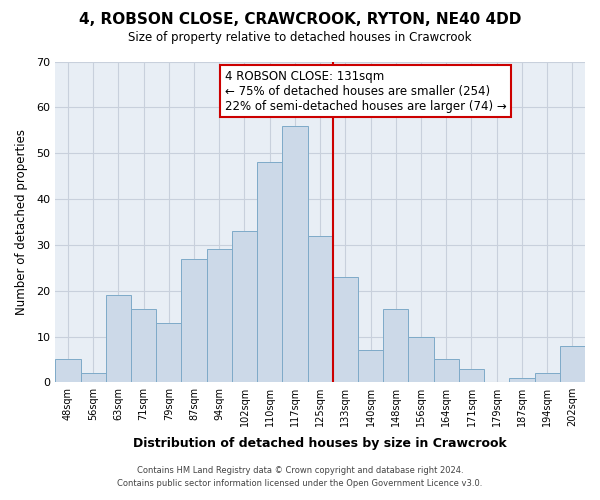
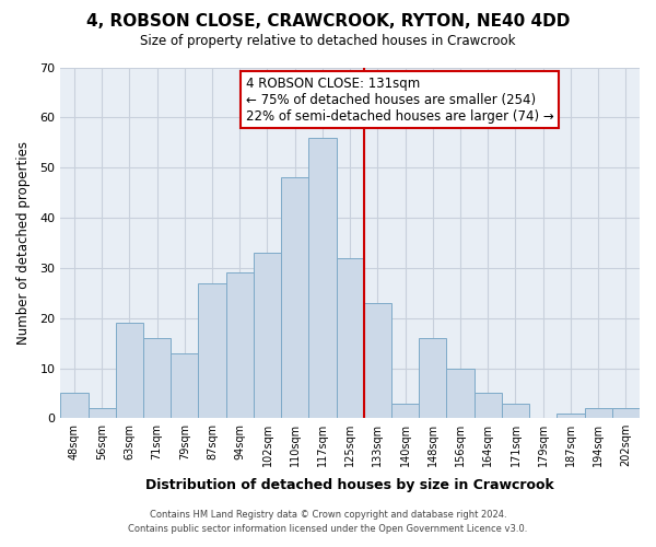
140sqm: 7 -> 3
202sqm: 8 -> 2
